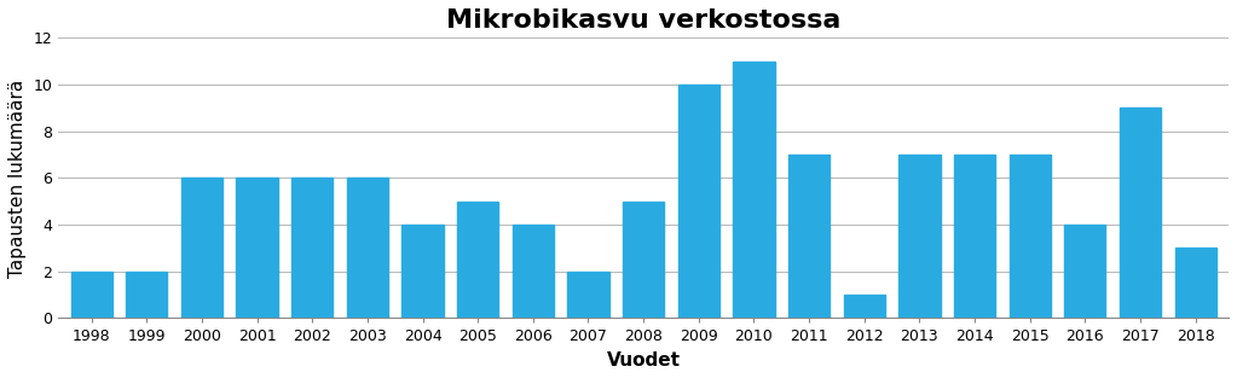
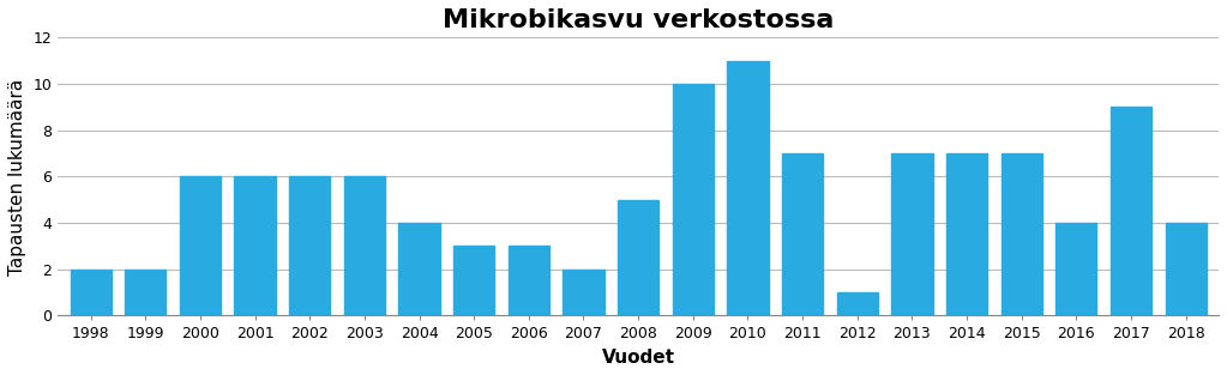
2005: 5 -> 3
2006: 4 -> 3
2018: 3 -> 4
